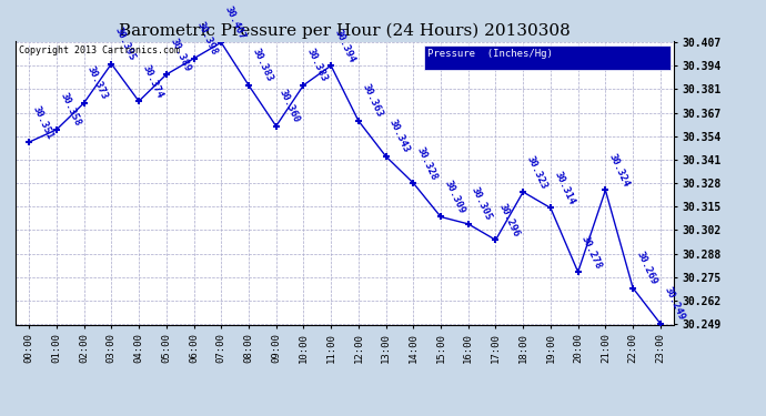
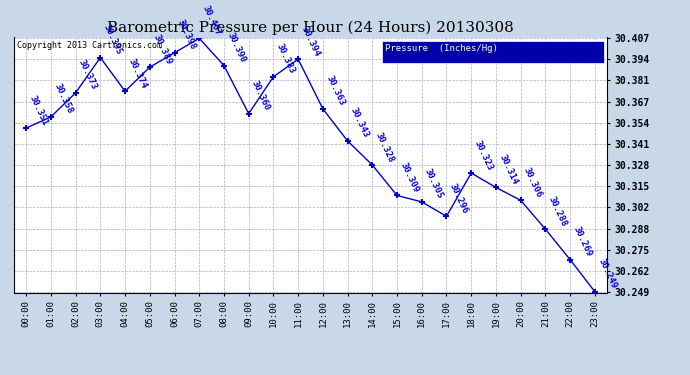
08:00: 30.383 -> 30.390
20:00: 30.278 -> 30.306
21:00: 30.324 -> 30.288
